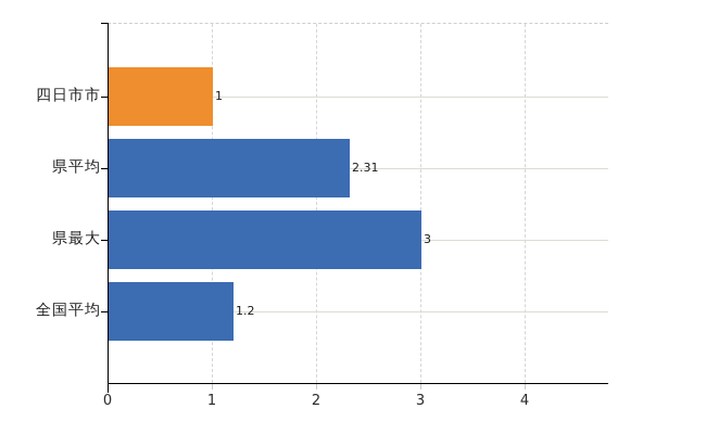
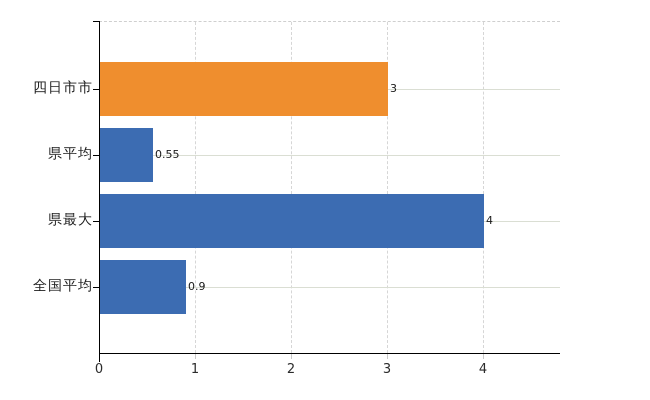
四日市市: 1 -> 3
県平均: 2.31 -> 0.55
県最大: 3 -> 4
全国平均: 1.2 -> 0.9
